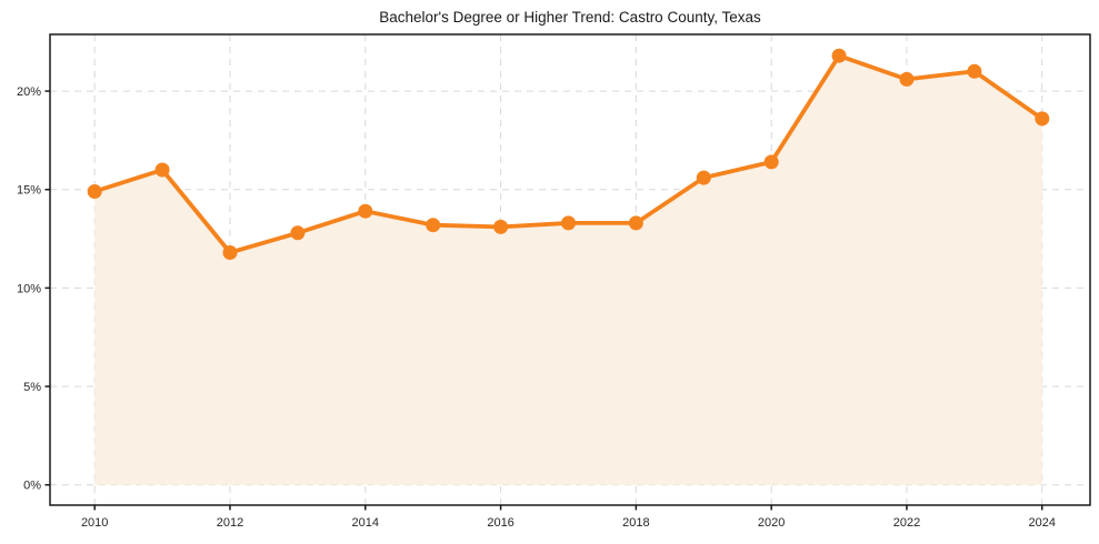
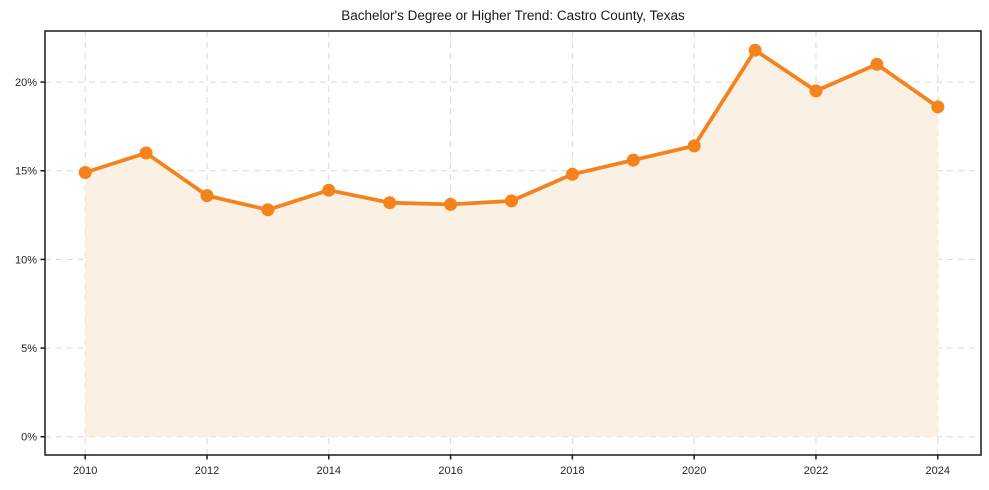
2012: 11.8% -> 13.6%
2018: 13.3% -> 14.8%
2022: 20.6% -> 19.5%
